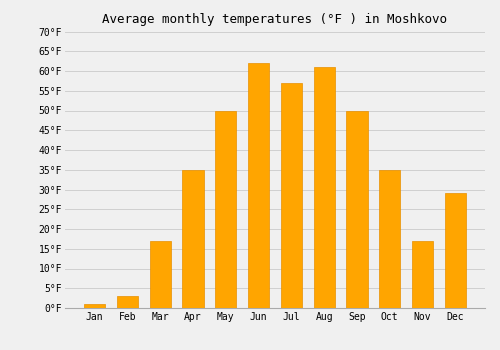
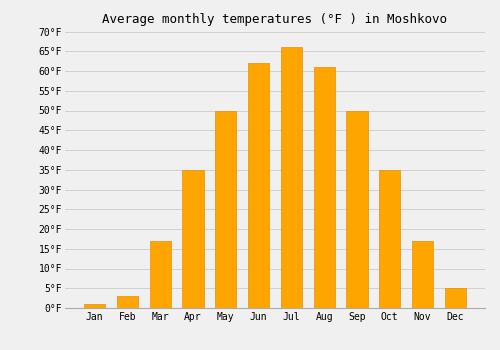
Jul: 57°F -> 66°F
Dec: 29°F -> 5°F
